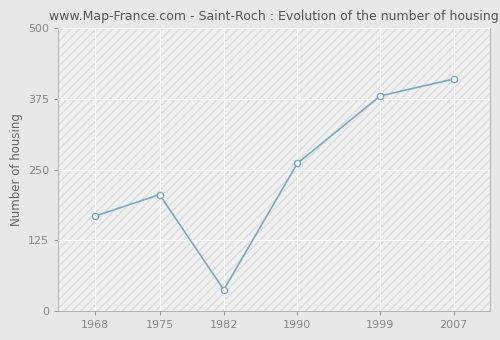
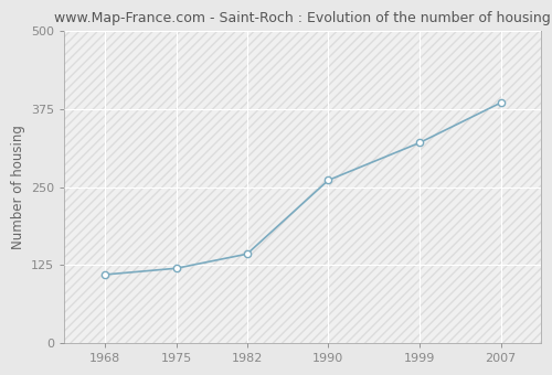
1968: 168 -> 110
1975: 206 -> 120
1982: 38 -> 143
1999: 380 -> 321
2007: 410 -> 385
